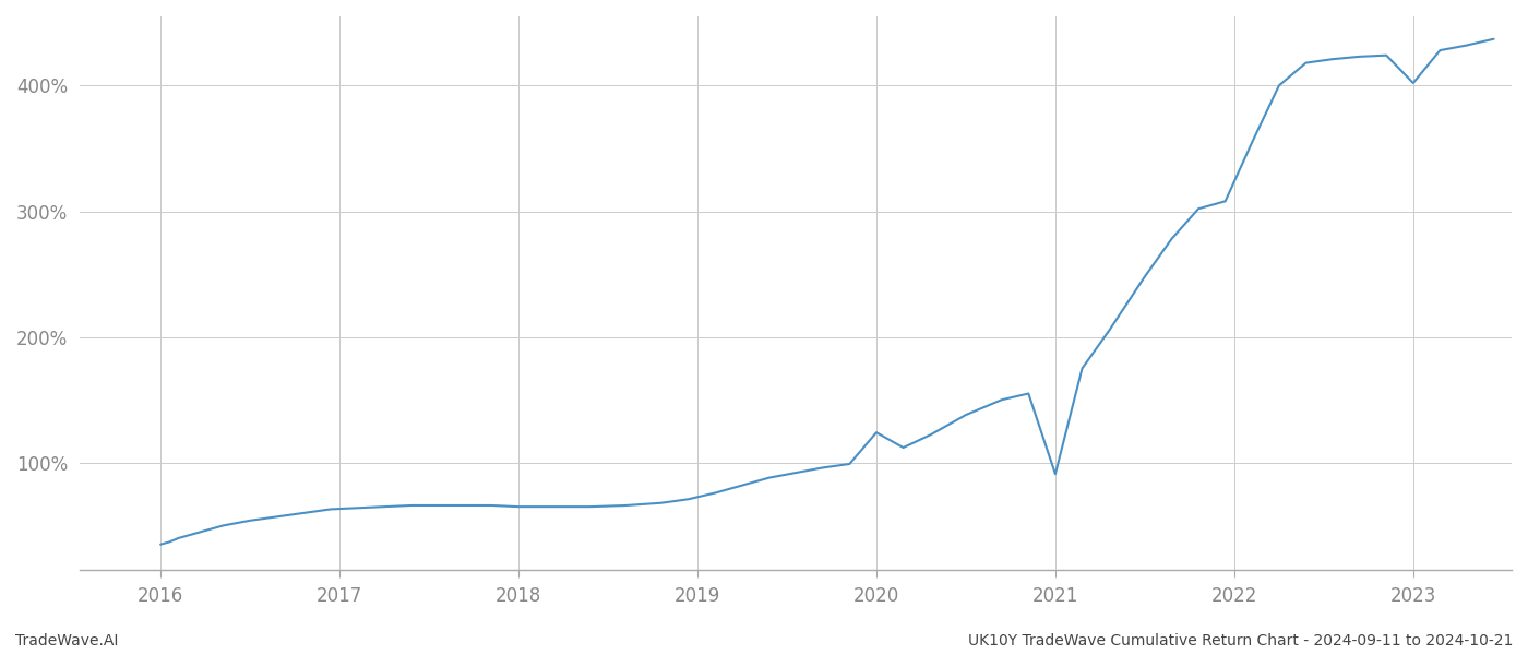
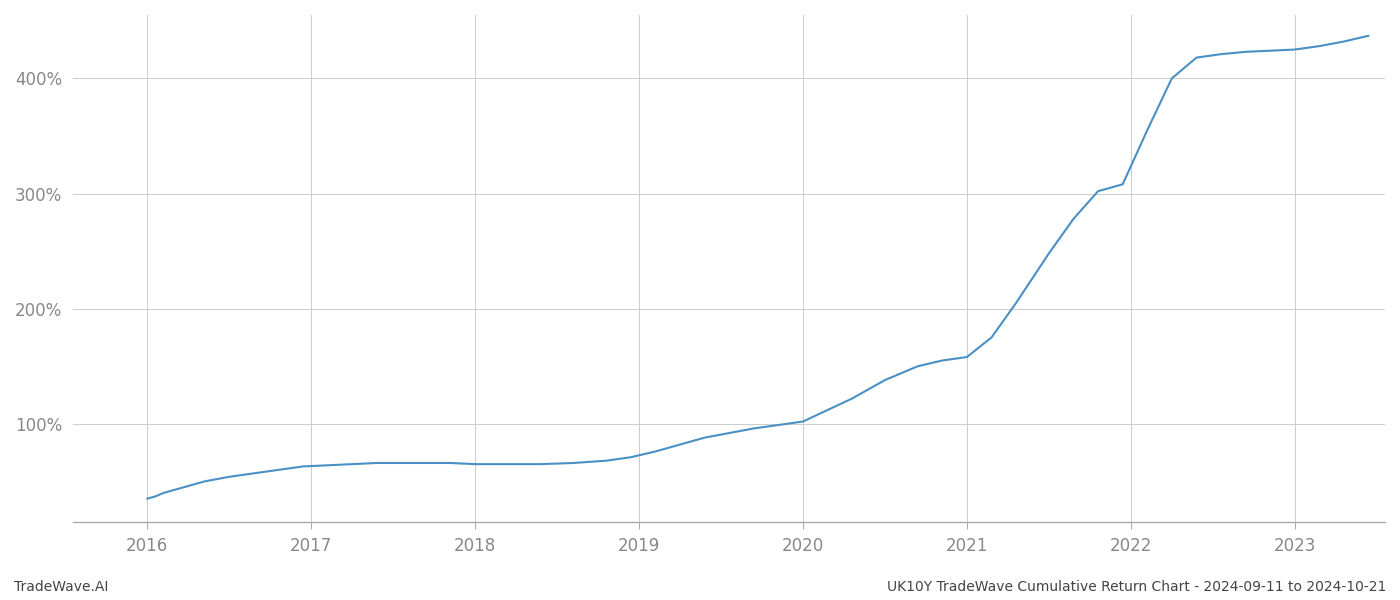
2020: 124% -> 102%
2021: 91% -> 158%
2023: 402% -> 425%
